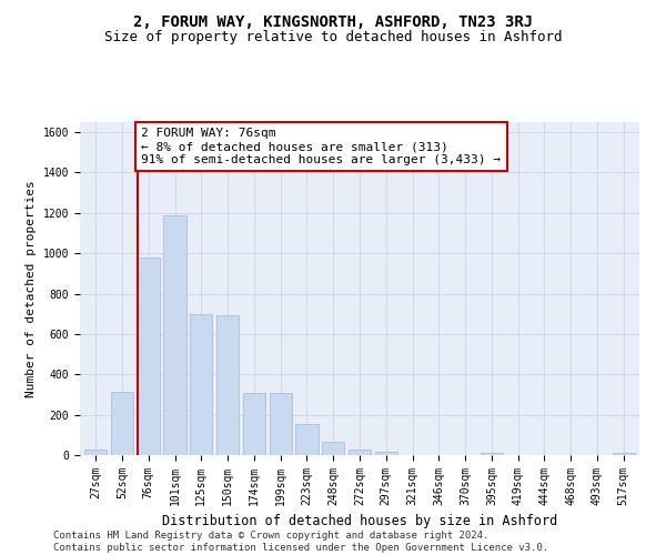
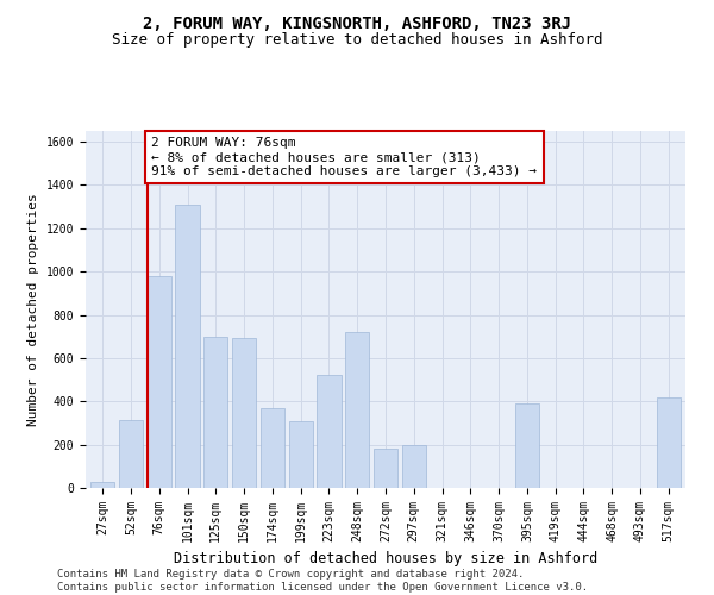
101sqm: 1190 -> 1310
174sqm: 310 -> 370
223sqm: 160 -> 520
248sqm: 60 -> 720
272sqm: 20 -> 180
297sqm: 20 -> 200
395sqm: 10 -> 390
517sqm: 10 -> 420
